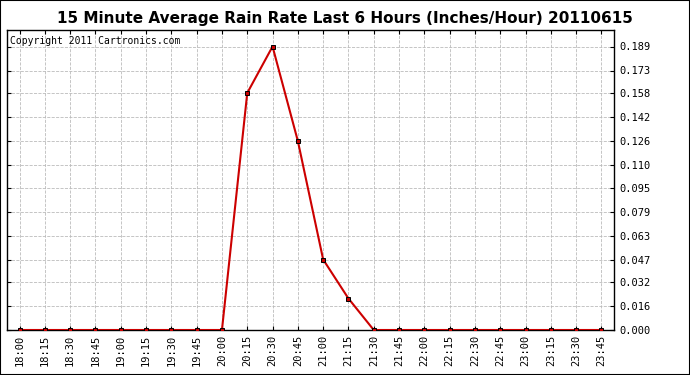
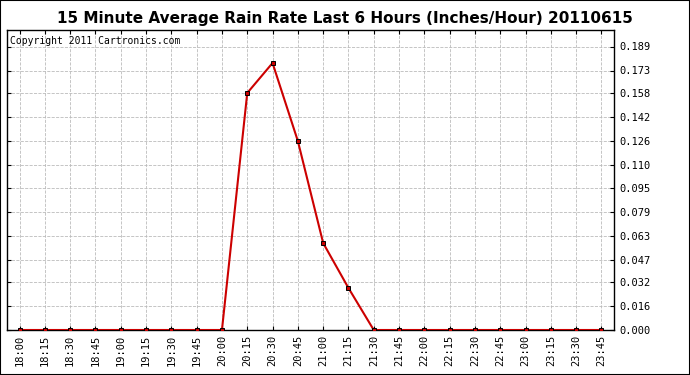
20:30: 0.189 -> 0.178
21:00: 0.047 -> 0.058
21:15: 0.021 -> 0.028
